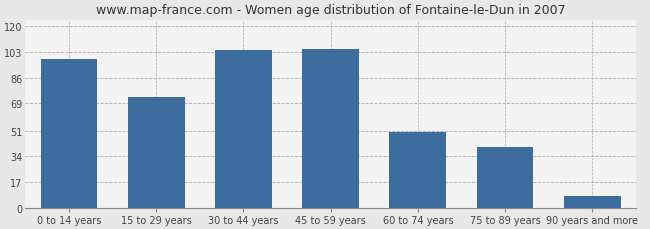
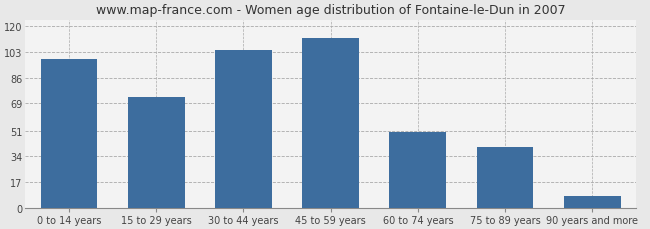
45 to 59 years: 105 -> 112
